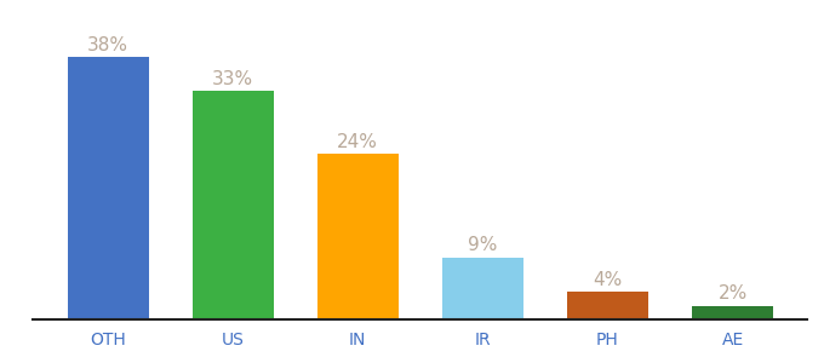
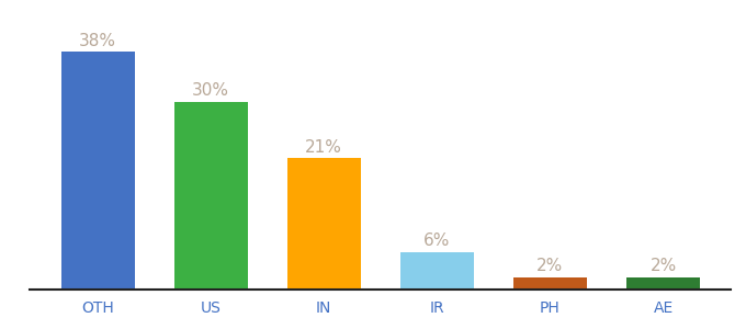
US: 33% -> 30%
IN: 24% -> 21%
IR: 9% -> 6%
PH: 4% -> 2%
